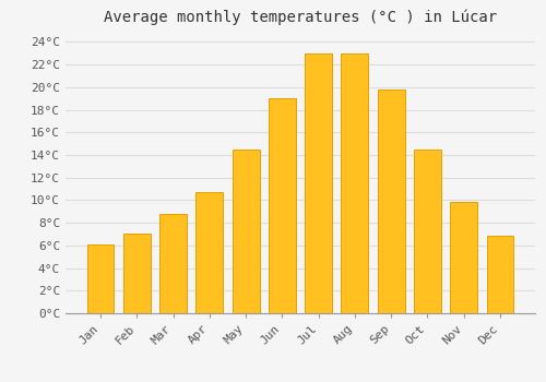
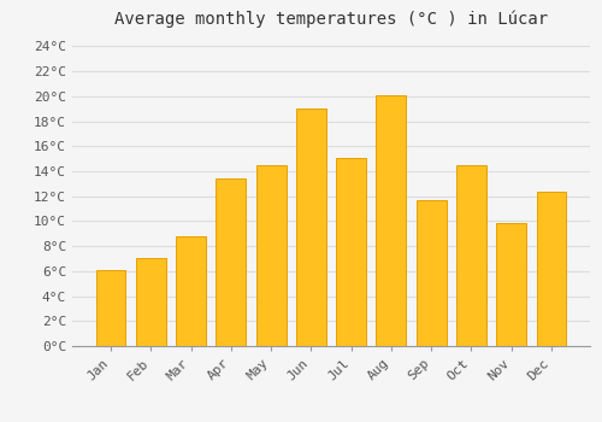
Apr: 10.7°C -> 13.4°C
Jul: 23.0°C -> 15.1°C
Aug: 23.0°C -> 20.1°C
Sep: 19.8°C -> 11.7°C
Dec: 6.9°C -> 12.4°C
